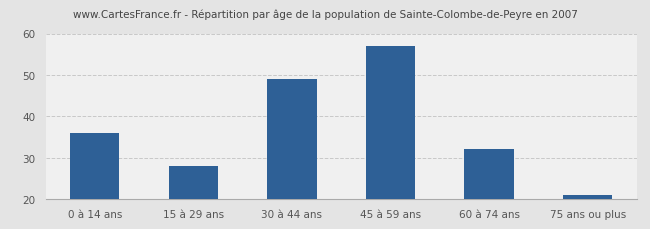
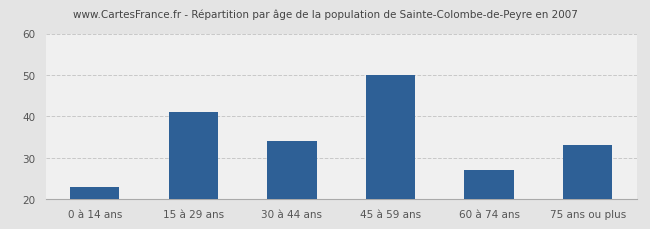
0 à 14 ans: 36 -> 23
15 à 29 ans: 28 -> 41
30 à 44 ans: 49 -> 34
45 à 59 ans: 57 -> 50
60 à 74 ans: 32 -> 27
75 ans ou plus: 21 -> 33
